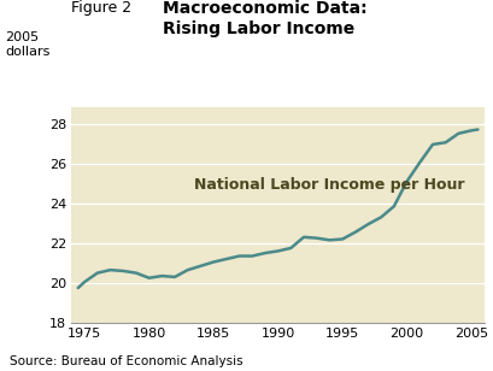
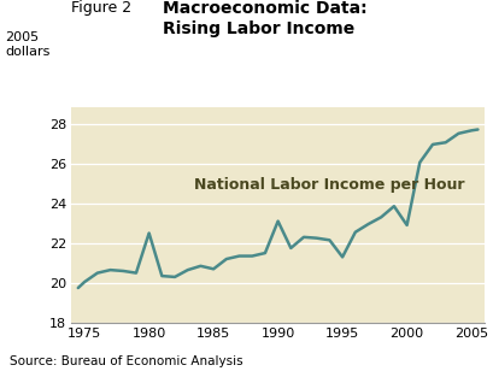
1980: 20.2 -> 22.5
1985: 21.1 -> 20.7
1990: 21.6 -> 23.1
1995: 22.2 -> 21.3
2000: 25.1 -> 22.9
